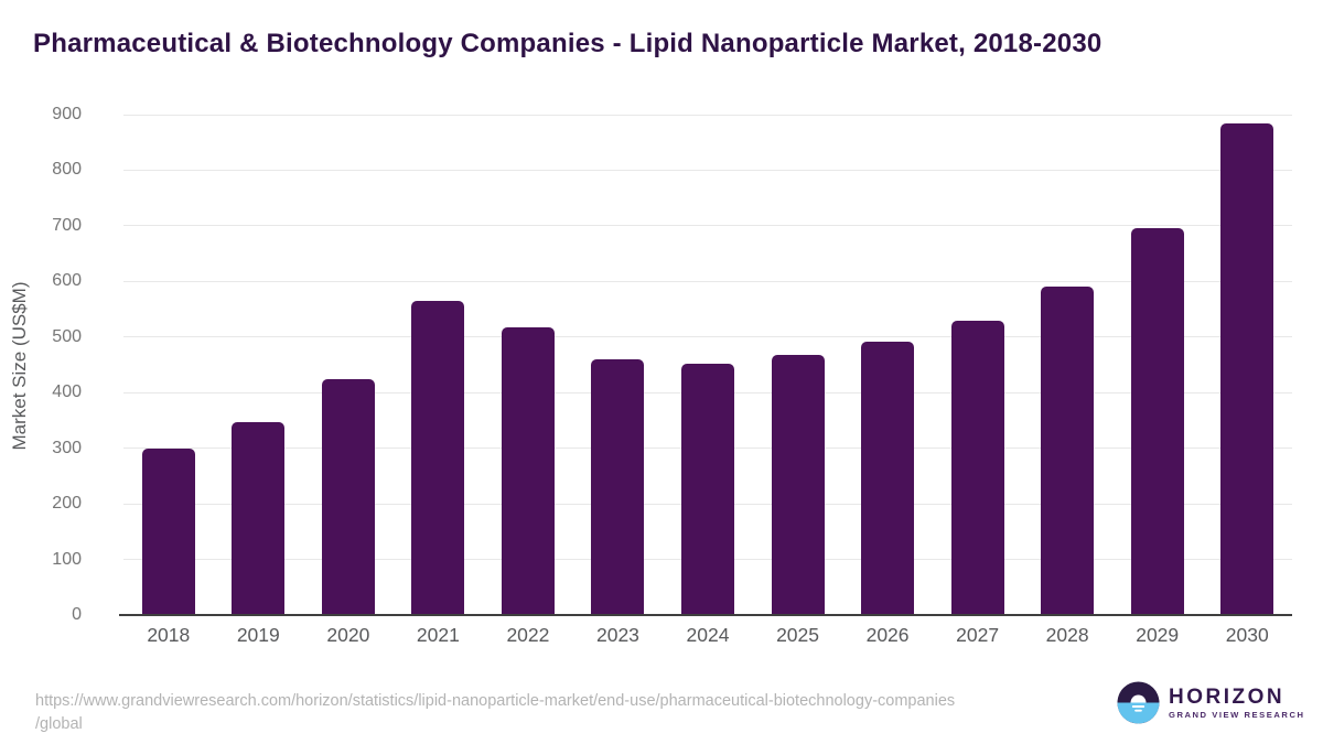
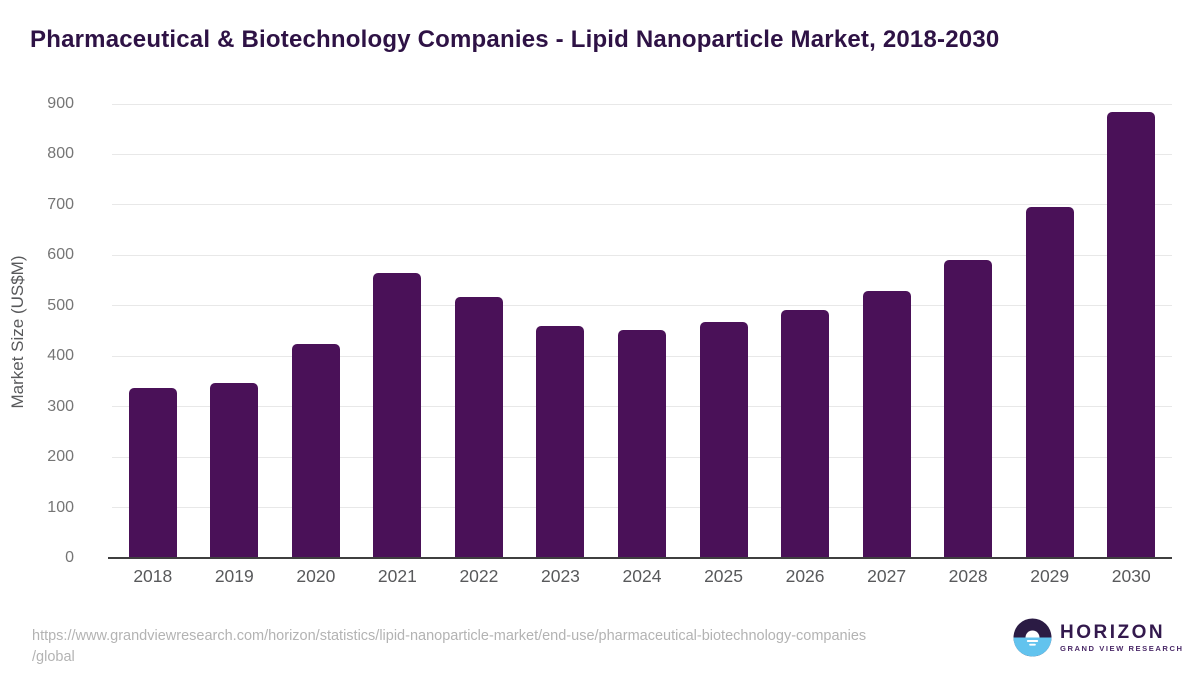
2018: 300 -> 340
